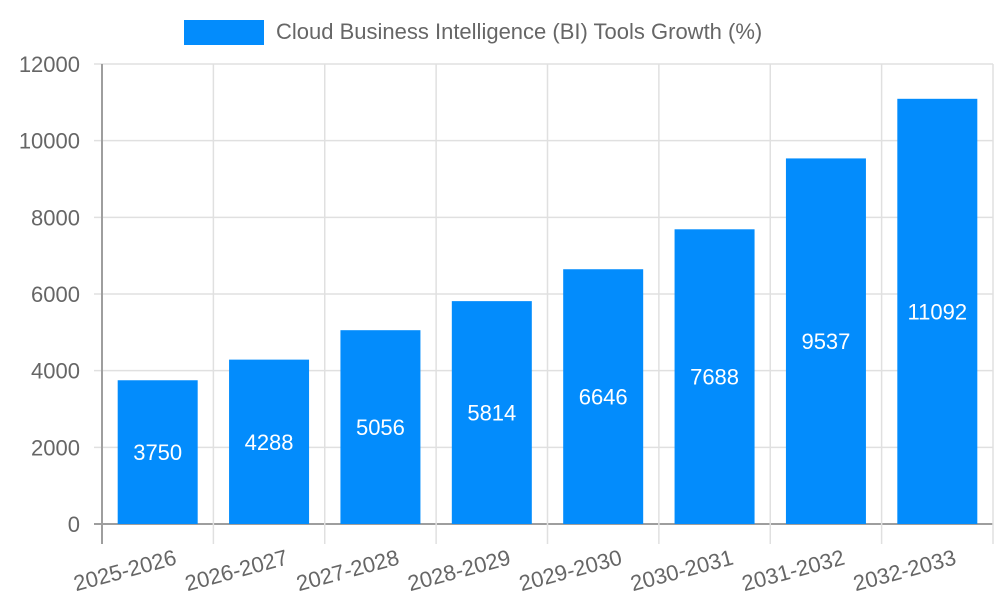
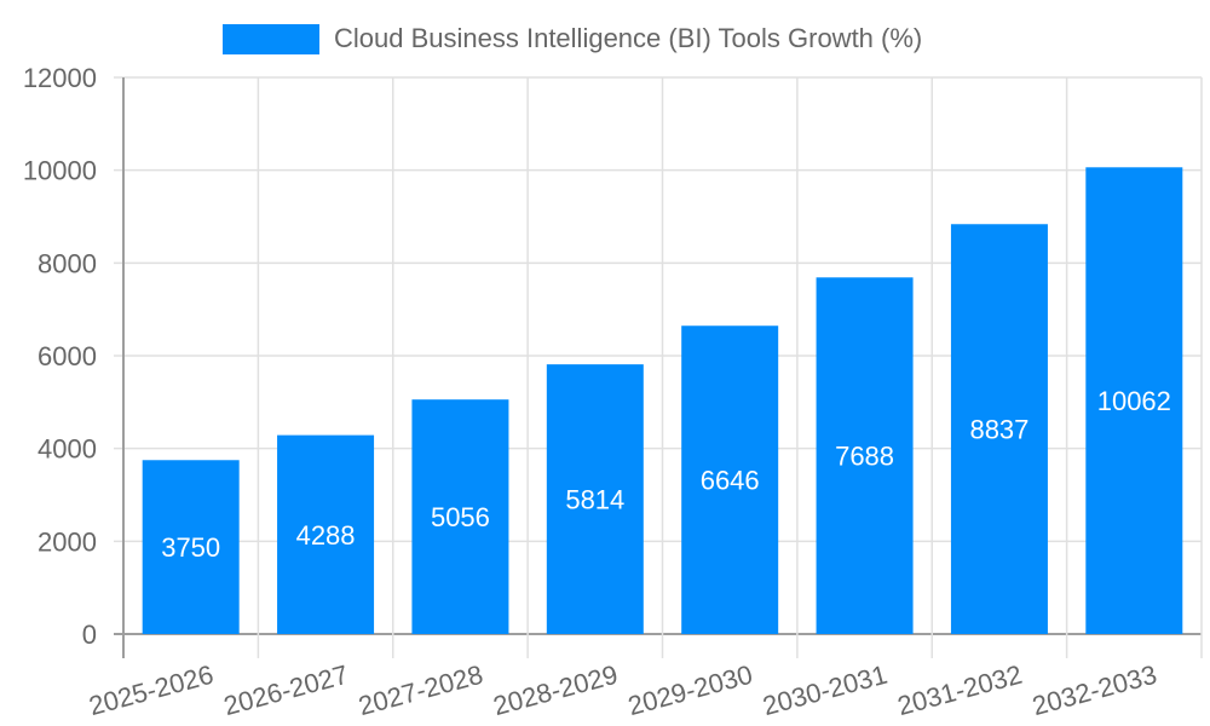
2031-2032: 9537 -> 8837
2032-2033: 11092 -> 10062
